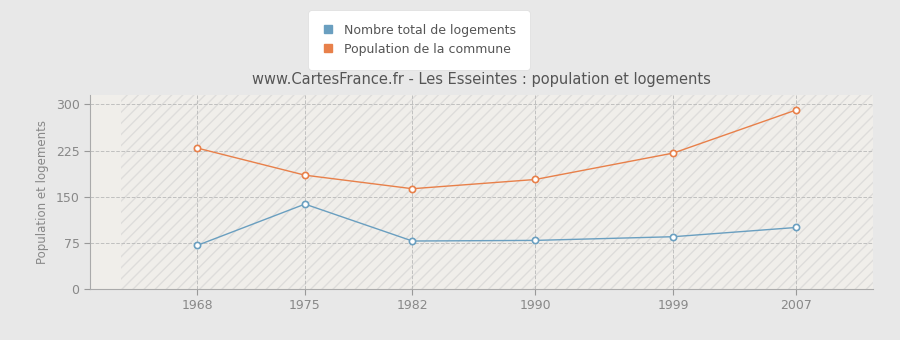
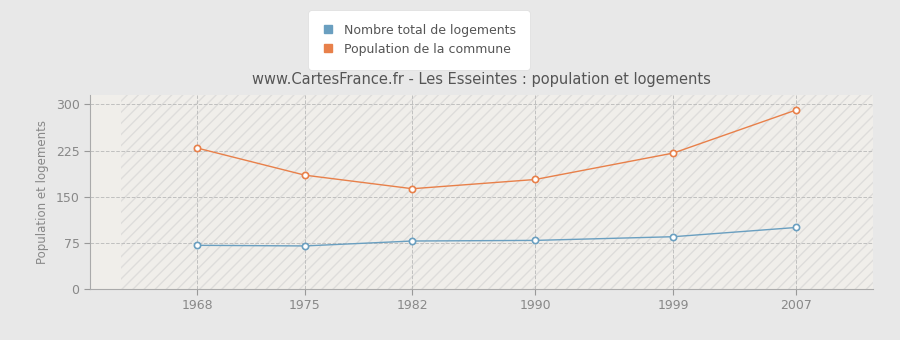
Nombre total de logements/1975: 138 -> 70
